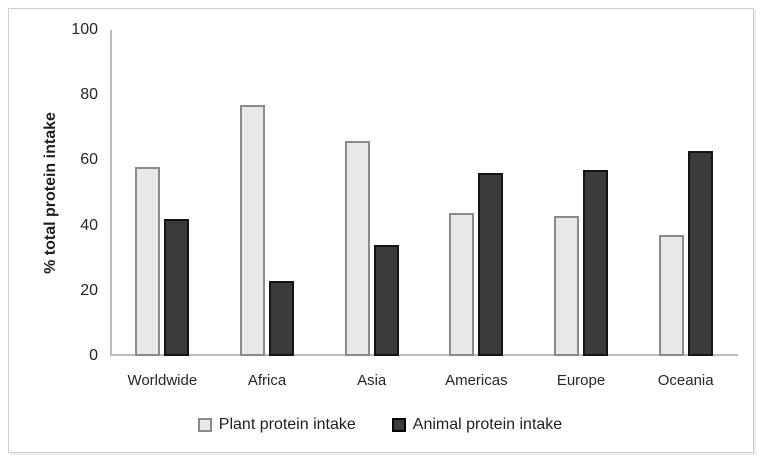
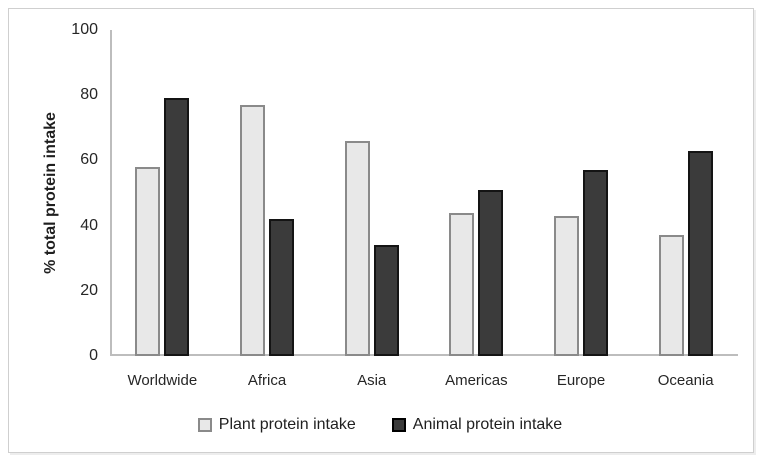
Animal protein intake/Worldwide: 42 -> 79
Animal protein intake/Africa: 23 -> 42
Animal protein intake/Americas: 56 -> 51
